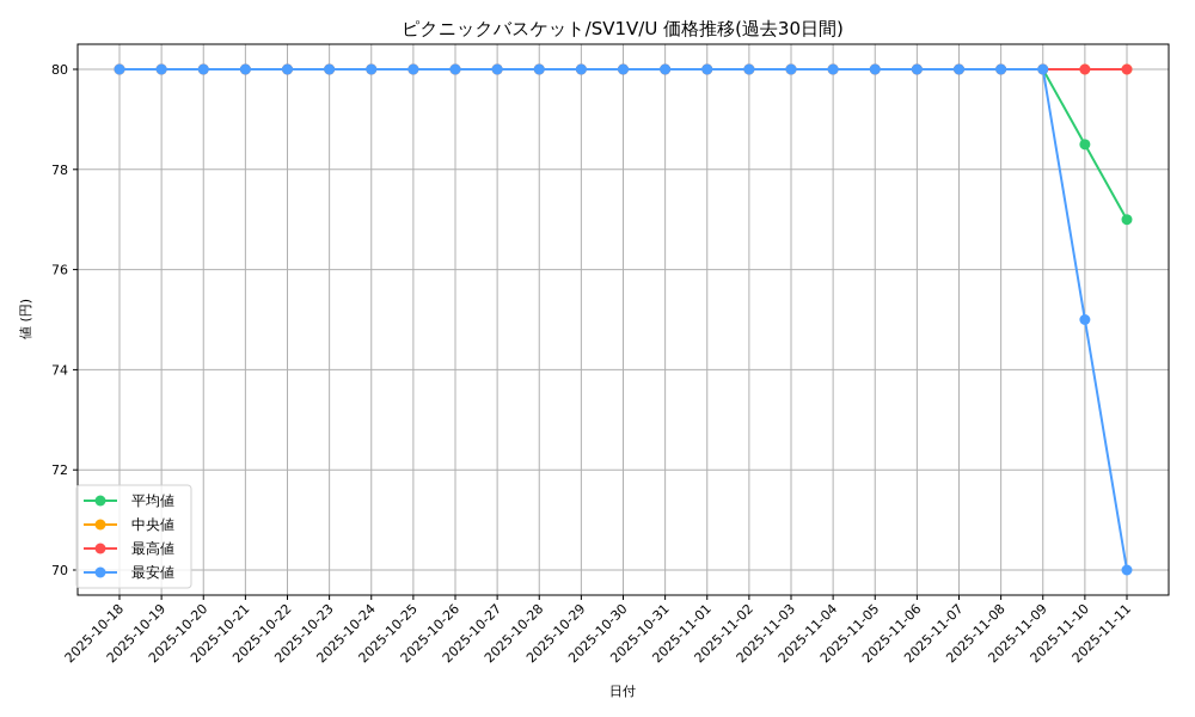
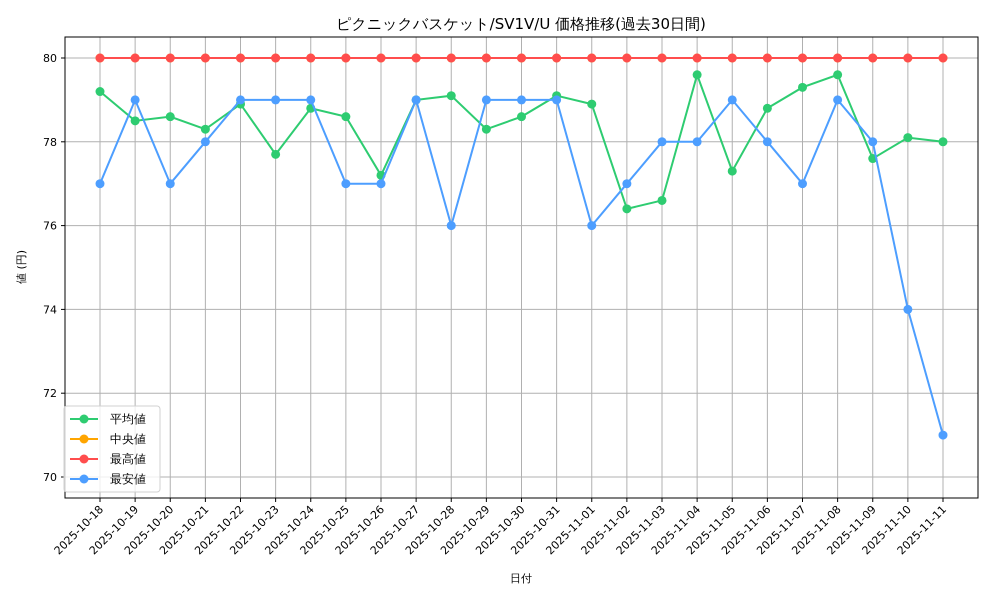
平均値/2025-10-18: 80.0 -> 79.2
最安値/2025-10-18: 80 -> 77
平均値/2025-10-19: 80.0 -> 78.5
最安値/2025-10-19: 80 -> 79
平均値/2025-10-20: 80.0 -> 78.6
最安値/2025-10-20: 80 -> 77
平均値/2025-10-21: 80.0 -> 78.3
最安値/2025-10-21: 80 -> 78
平均値/2025-10-22: 80.0 -> 78.9
最安値/2025-10-22: 80 -> 79
平均値/2025-10-23: 80.0 -> 77.7
最安値/2025-10-23: 80 -> 79
平均値/2025-10-24: 80.0 -> 78.8
最安値/2025-10-24: 80 -> 79
平均値/2025-10-25: 80.0 -> 78.6
最安値/2025-10-25: 80 -> 77
平均値/2025-10-26: 80.0 -> 77.2
最安値/2025-10-26: 80 -> 77
平均値/2025-10-27: 80.0 -> 79.0
最安値/2025-10-27: 80 -> 79
平均値/2025-10-28: 80.0 -> 79.1
最安値/2025-10-28: 80 -> 76
平均値/2025-10-29: 80.0 -> 78.3
最安値/2025-10-29: 80 -> 79
平均値/2025-10-30: 80.0 -> 78.6
最安値/2025-10-30: 80 -> 79
平均値/2025-10-31: 80.0 -> 79.1
最安値/2025-10-31: 80 -> 79
平均値/2025-11-01: 80.0 -> 78.9
最安値/2025-11-01: 80 -> 76
平均値/2025-11-02: 80.0 -> 76.4
最安値/2025-11-02: 80 -> 77
平均値/2025-11-03: 80.0 -> 76.6
最安値/2025-11-03: 80 -> 78
平均値/2025-11-04: 80.0 -> 79.6
最安値/2025-11-04: 80 -> 78
平均値/2025-11-05: 80.0 -> 77.3
最安値/2025-11-05: 80 -> 79
平均値/2025-11-06: 80.0 -> 78.8
最安値/2025-11-06: 80 -> 78
平均値/2025-11-07: 80.0 -> 79.3
最安値/2025-11-07: 80 -> 77
平均値/2025-11-08: 80.0 -> 79.6
最安値/2025-11-08: 80 -> 79
平均値/2025-11-09: 80.0 -> 77.6
最安値/2025-11-09: 80 -> 78
平均値/2025-11-10: 78.5 -> 78.1
最安値/2025-11-10: 75 -> 74
平均値/2025-11-11: 77.0 -> 78.0
最安値/2025-11-11: 70 -> 71
